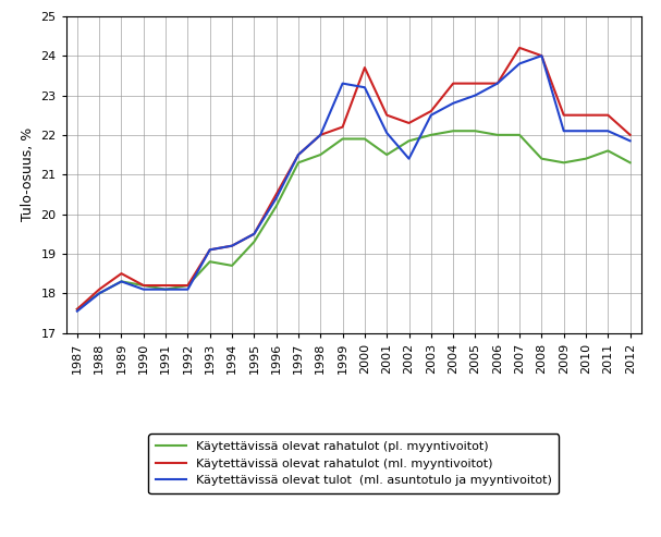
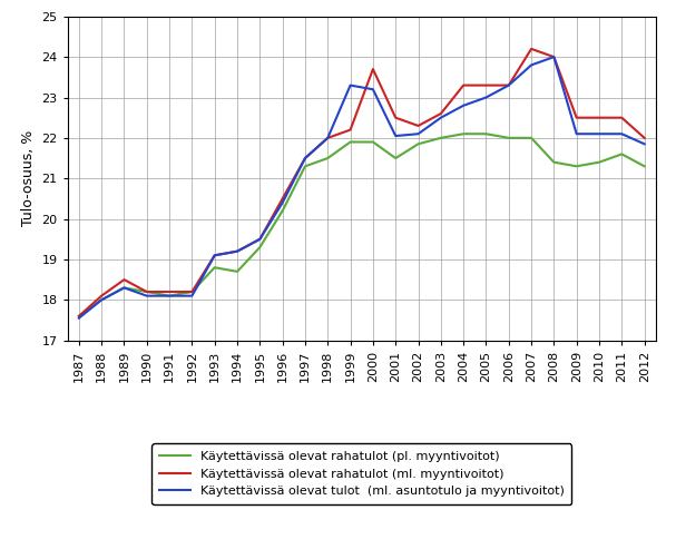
Käytettävissä olevat tulot (ml. asuntotulo ja myyntivoitot)/2002: 21.40 -> 22.10
